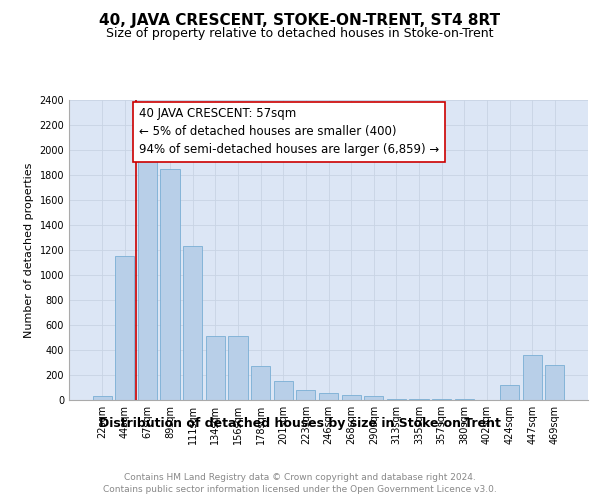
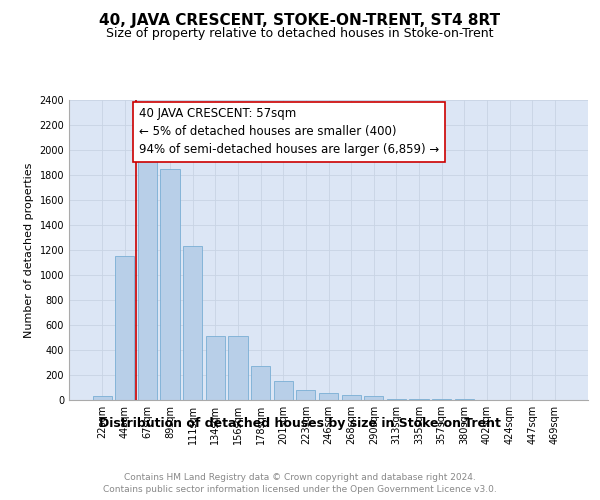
424sqm: 120 -> 0
447sqm: 360 -> 0
469sqm: 280 -> 0
